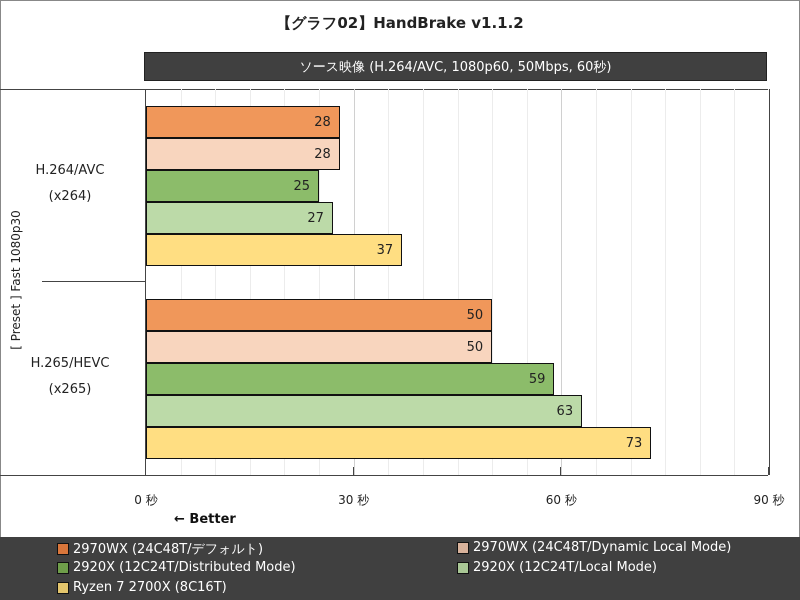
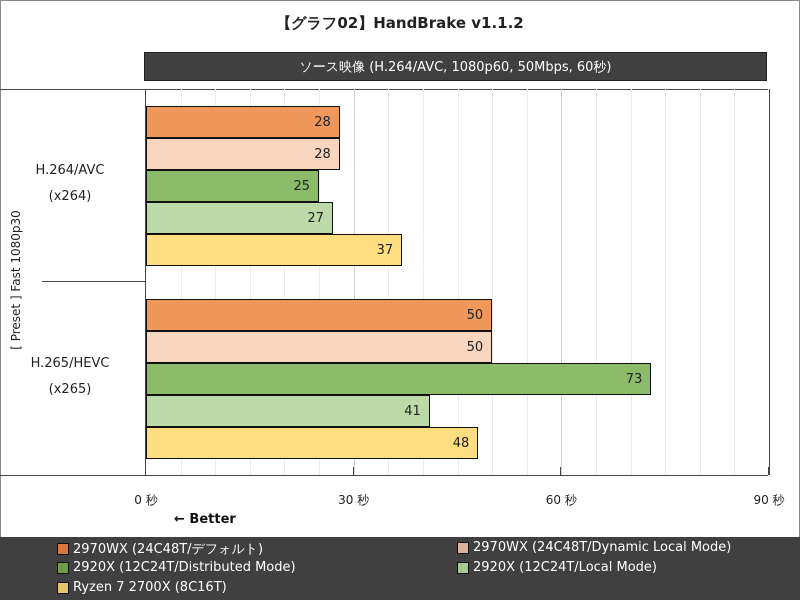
2920X (12C24T/Distributed Mode)/H.265/HEVC (x265): 59 -> 73
2920X (12C24T/Local Mode)/H.265/HEVC (x265): 63 -> 41
Ryzen 7 2700X (8C16T)/H.265/HEVC (x265): 73 -> 48
